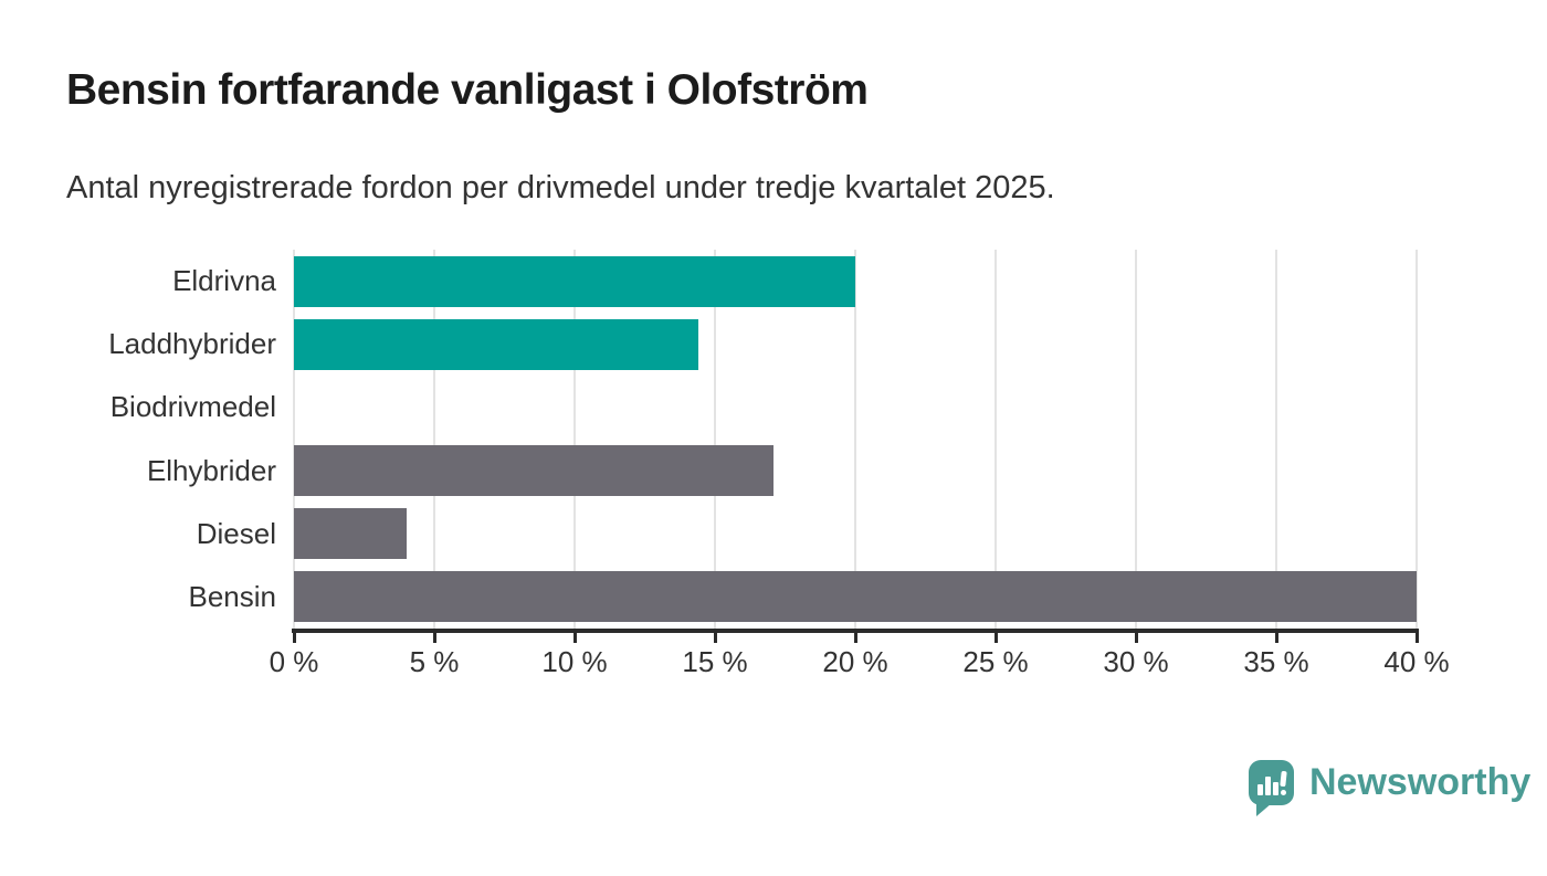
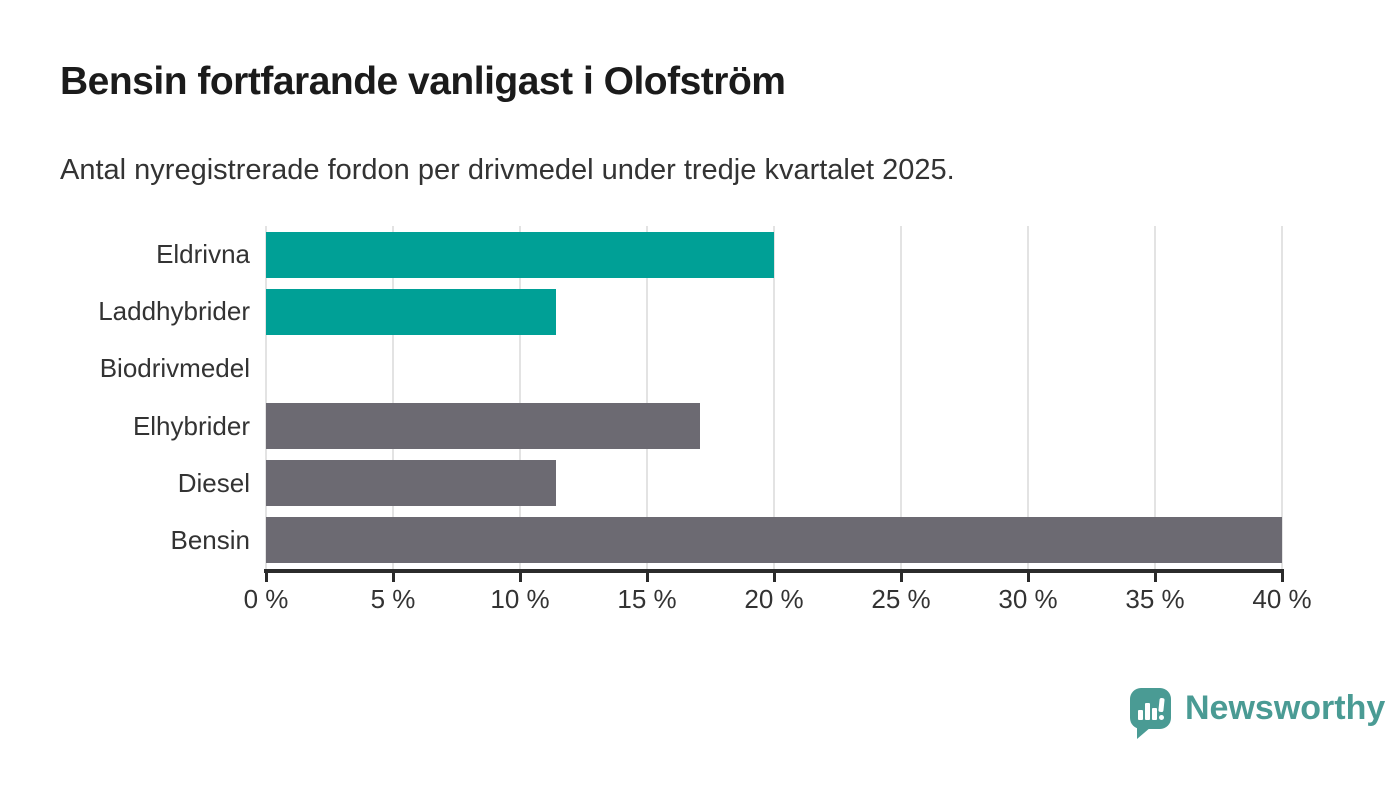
Laddhybrider: 14.4% -> 11.4%
Diesel: 4.0% -> 11.4%
